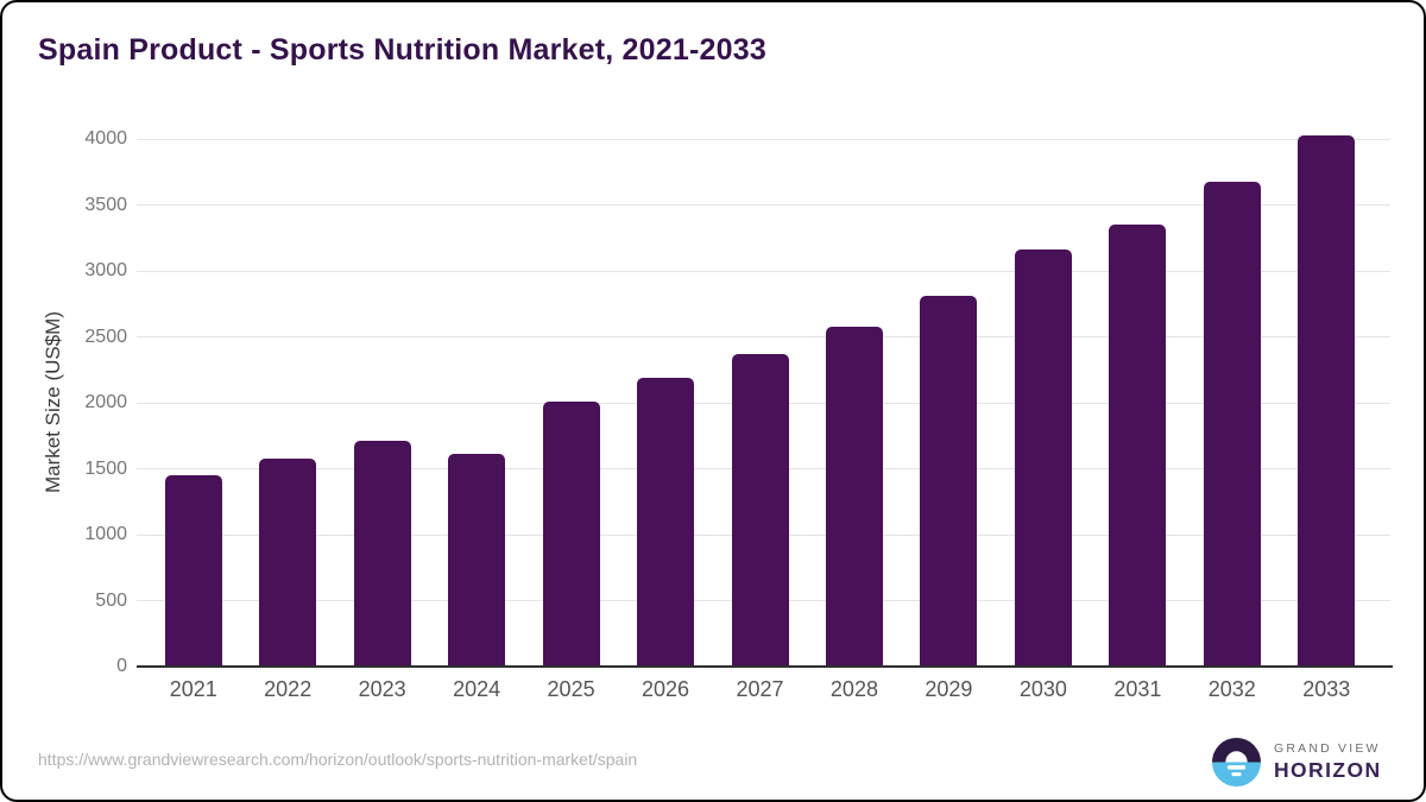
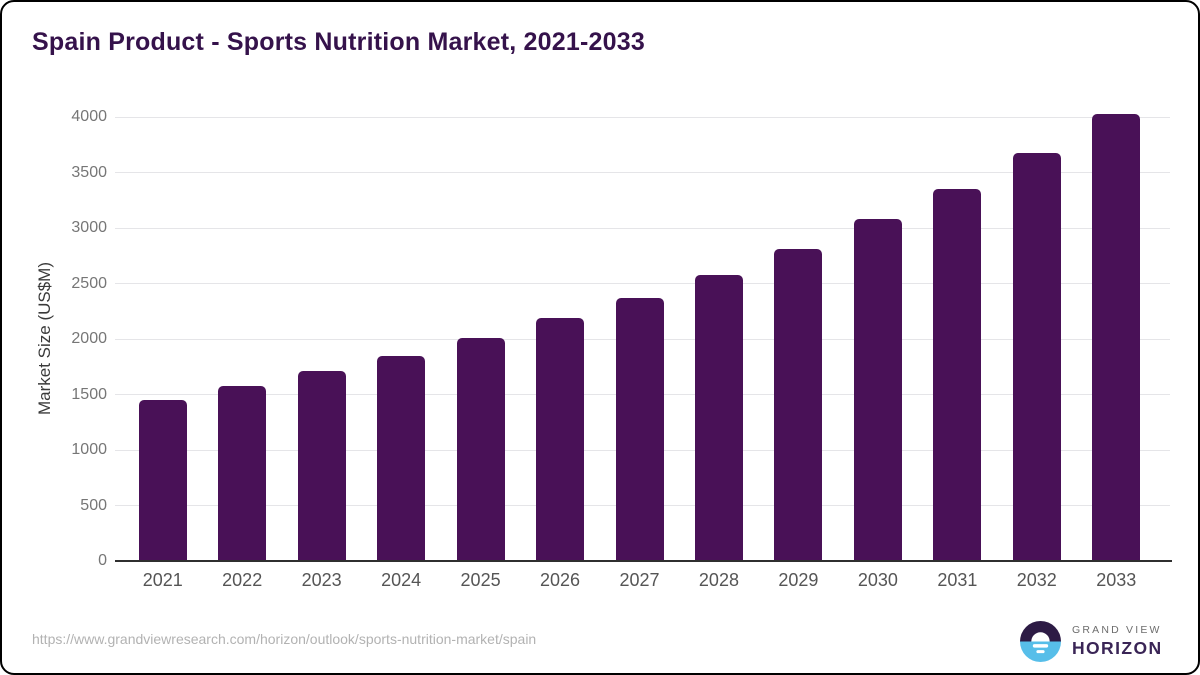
2024: 1610 -> 1850
2030: 3160 -> 3080
